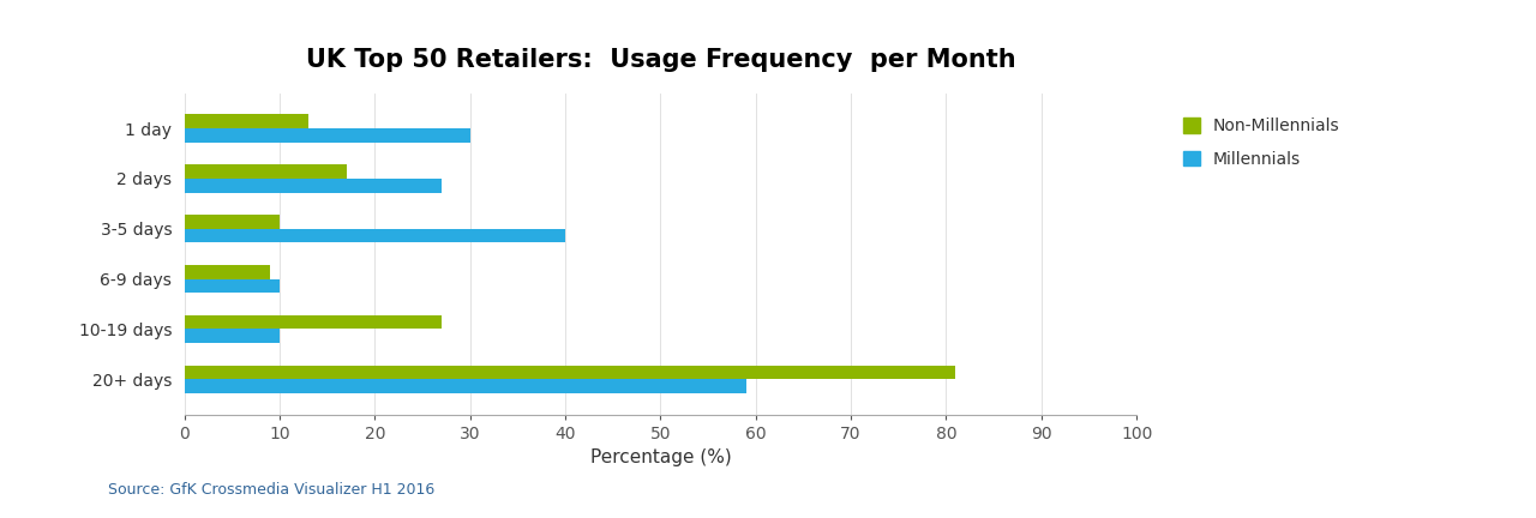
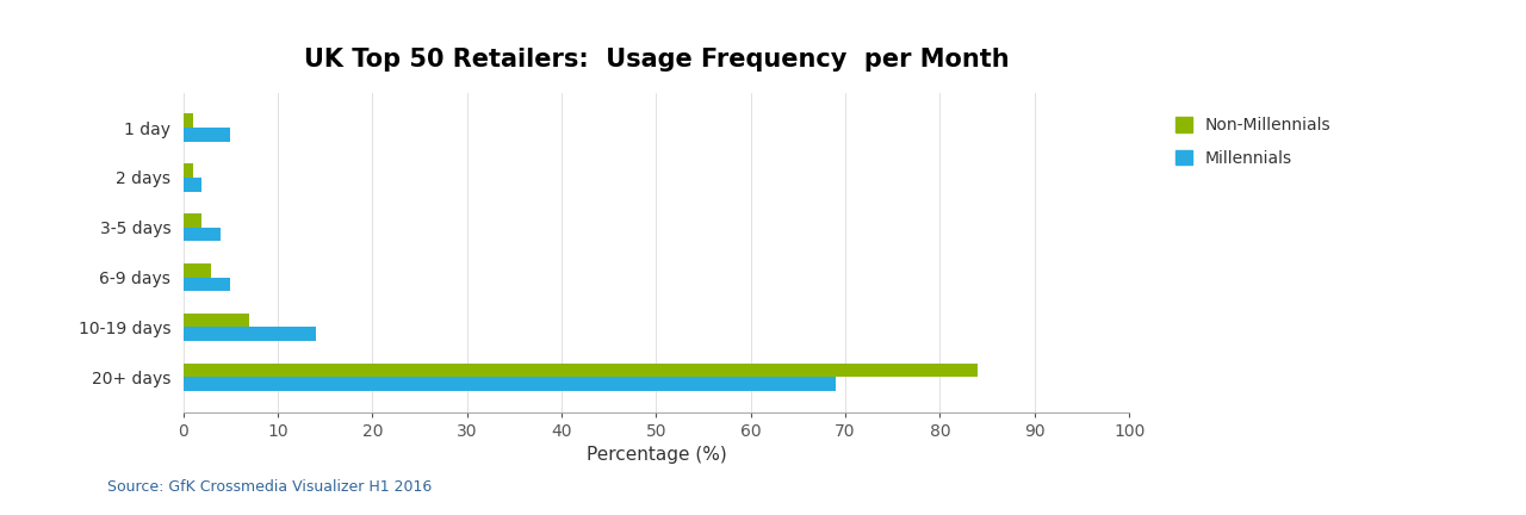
Non-Millennials/1 day: 13 -> 1
Millennials/1 day: 30 -> 5
Non-Millennials/2 days: 17 -> 1
Millennials/2 days: 27 -> 2
Non-Millennials/3-5 days: 10 -> 2
Millennials/3-5 days: 40 -> 4
Non-Millennials/6-9 days: 9 -> 3
Millennials/6-9 days: 10 -> 5
Non-Millennials/10-19 days: 27 -> 7
Millennials/10-19 days: 10 -> 14
Non-Millennials/20+ days: 81 -> 84
Millennials/20+ days: 59 -> 69
